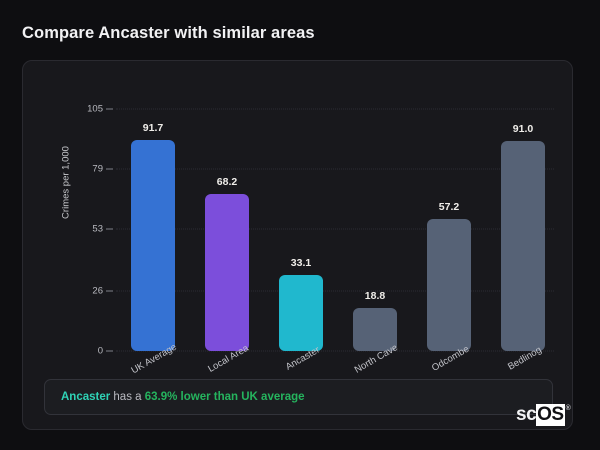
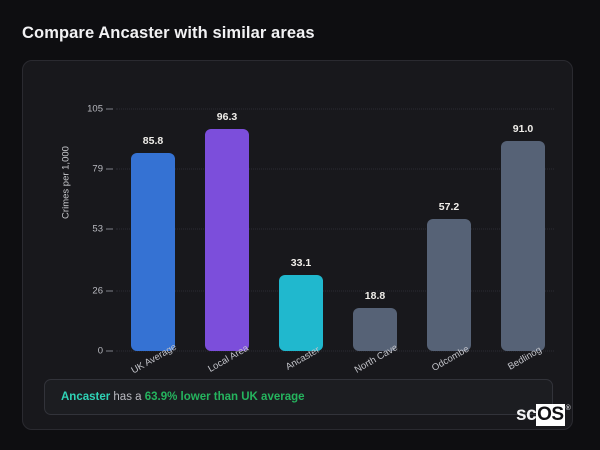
UK Average: 91.7 -> 85.8
Local Area: 68.2 -> 96.3
